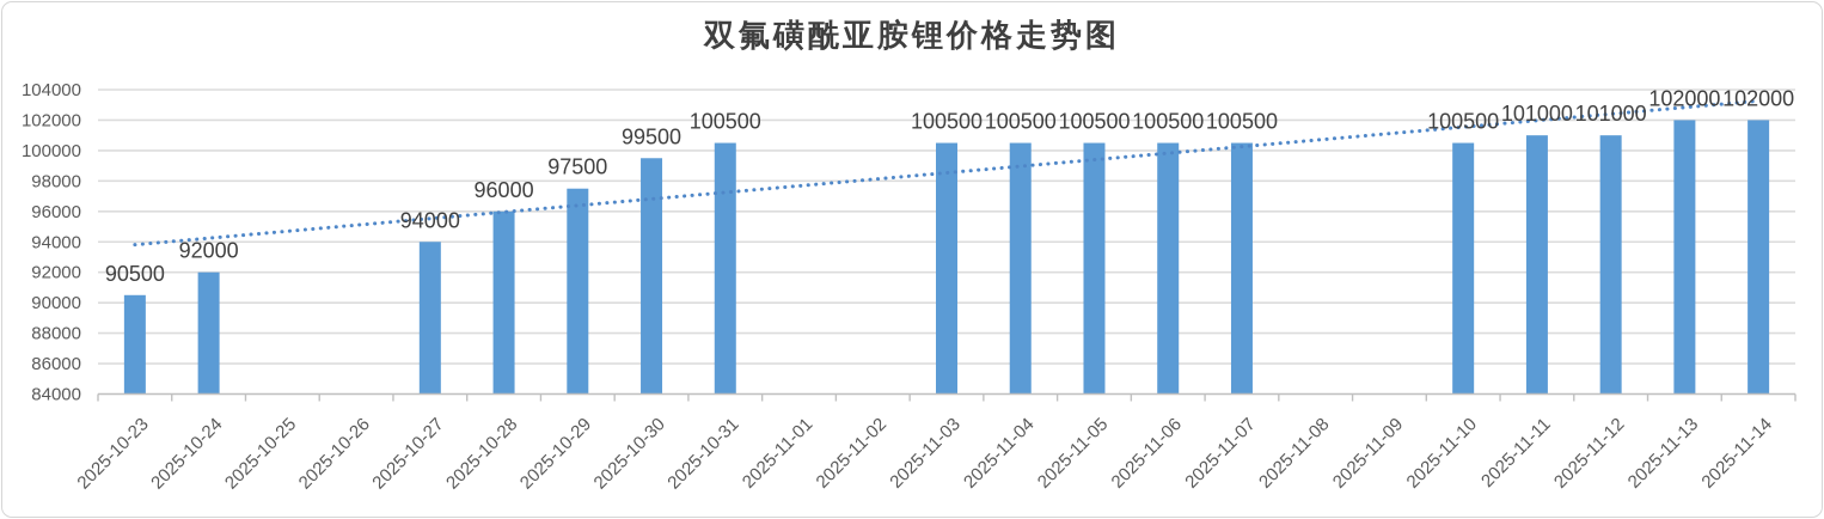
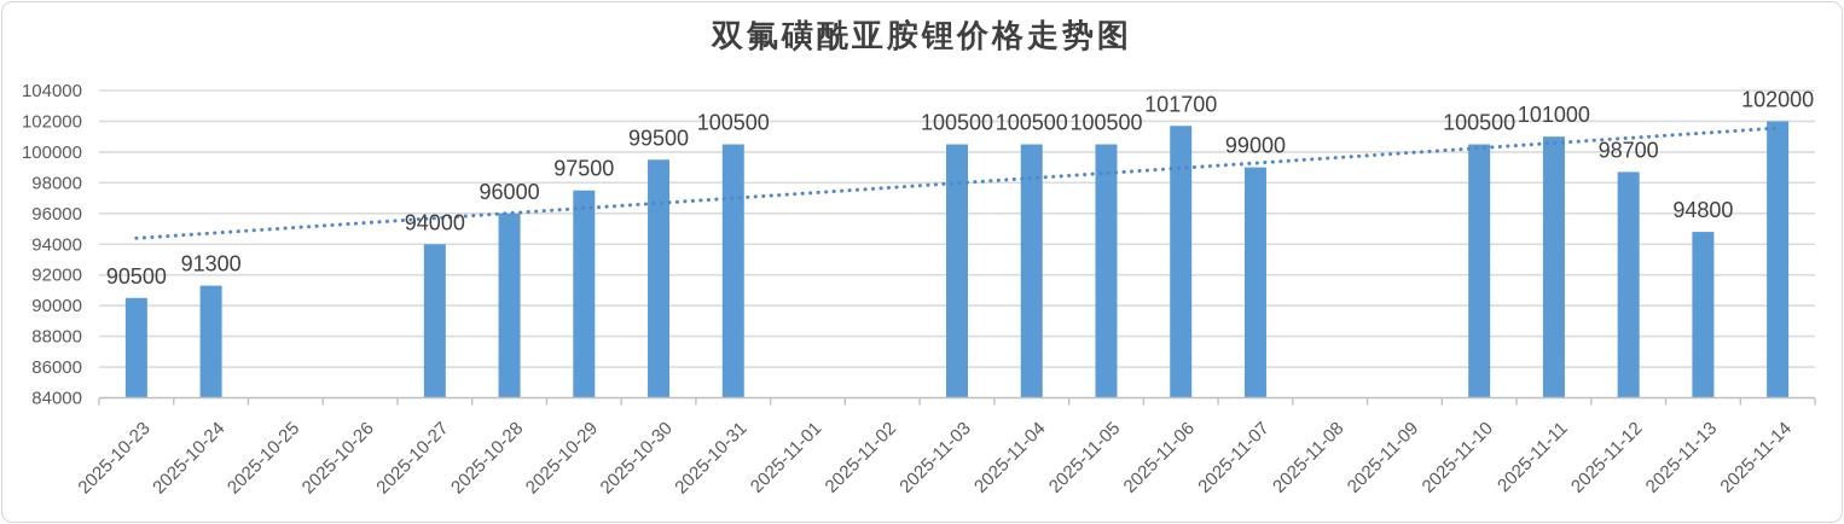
2025-10-24: 92000 -> 91300
2025-11-06: 100500 -> 101700
2025-11-07: 100500 -> 99000
2025-11-12: 101000 -> 98700
2025-11-13: 102000 -> 94800
